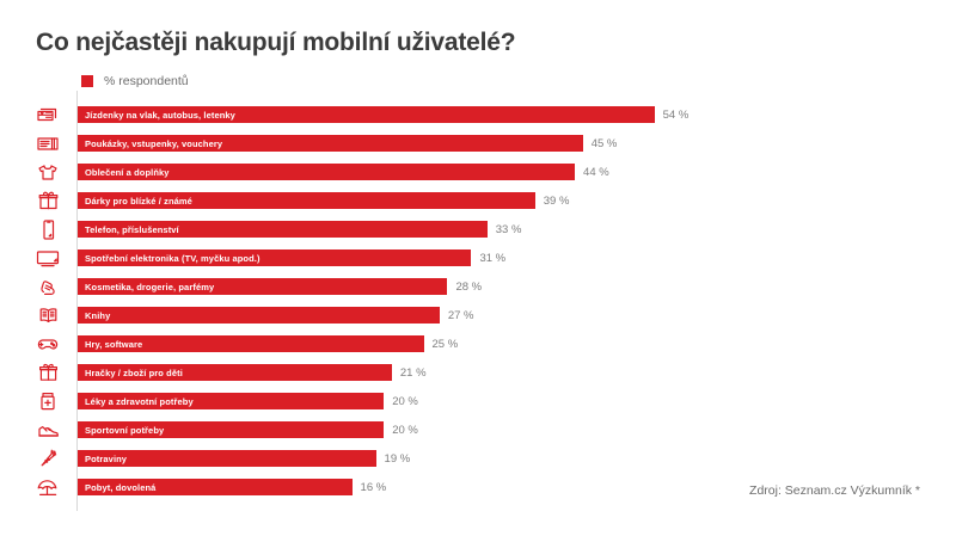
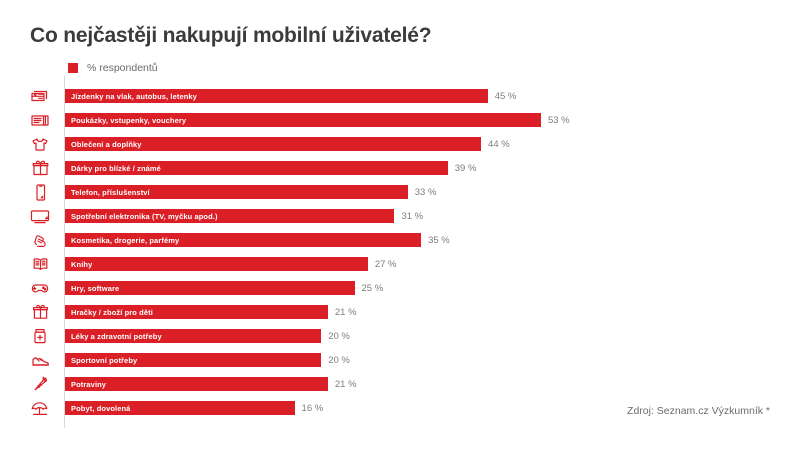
Jízdenky na vlak, autobus, letenky: 54 -> 45
Poukázky, vstupenky, vouchery: 45 -> 53
Kosmetika, drogerie, parfémy: 28 -> 35
Potraviny: 19 -> 21
